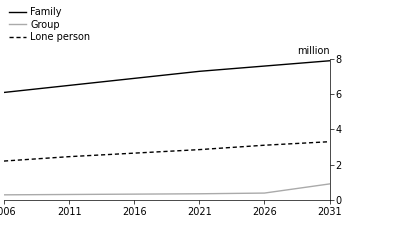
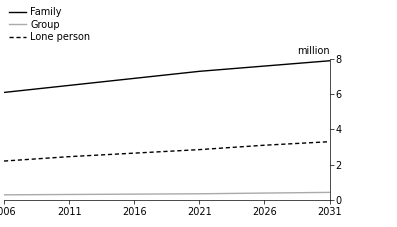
Group/2031: 0.9 -> 0.4
